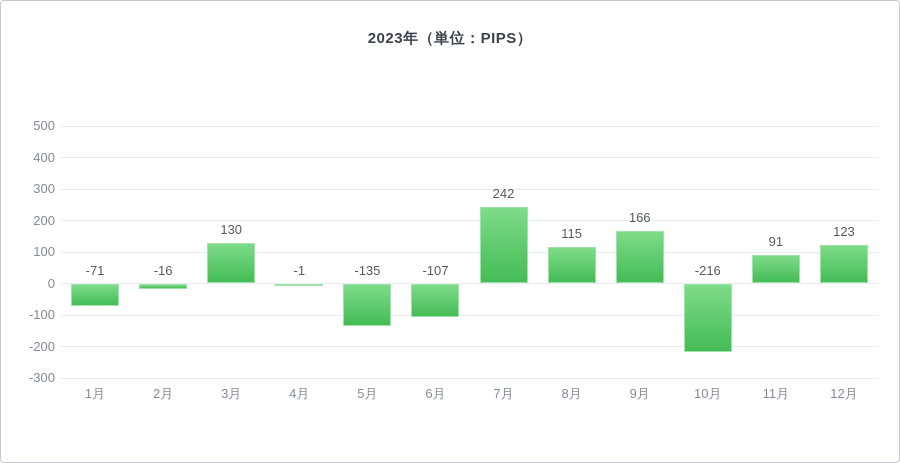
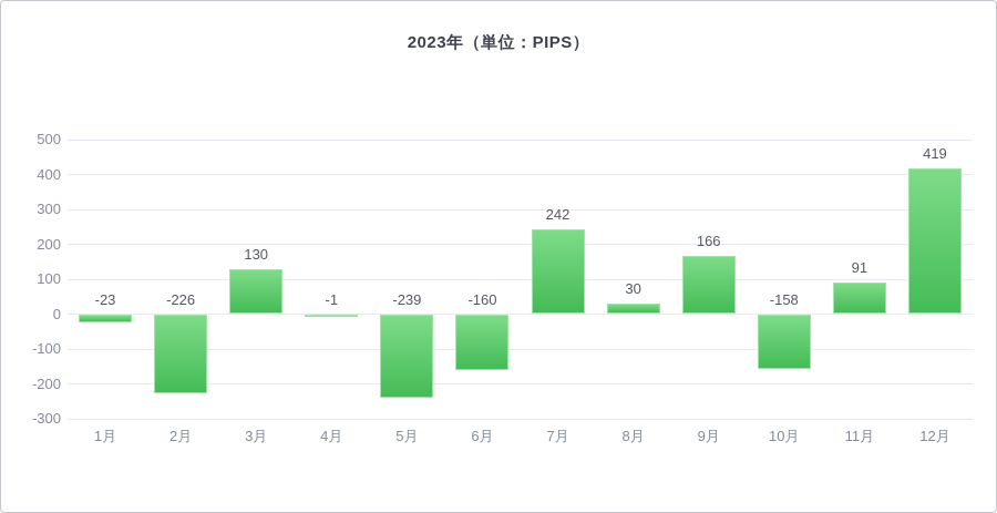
1月: -71 -> -23
2月: -16 -> -226
5月: -135 -> -239
6月: -107 -> -160
8月: 115 -> 30
10月: -216 -> -158
12月: 123 -> 419
